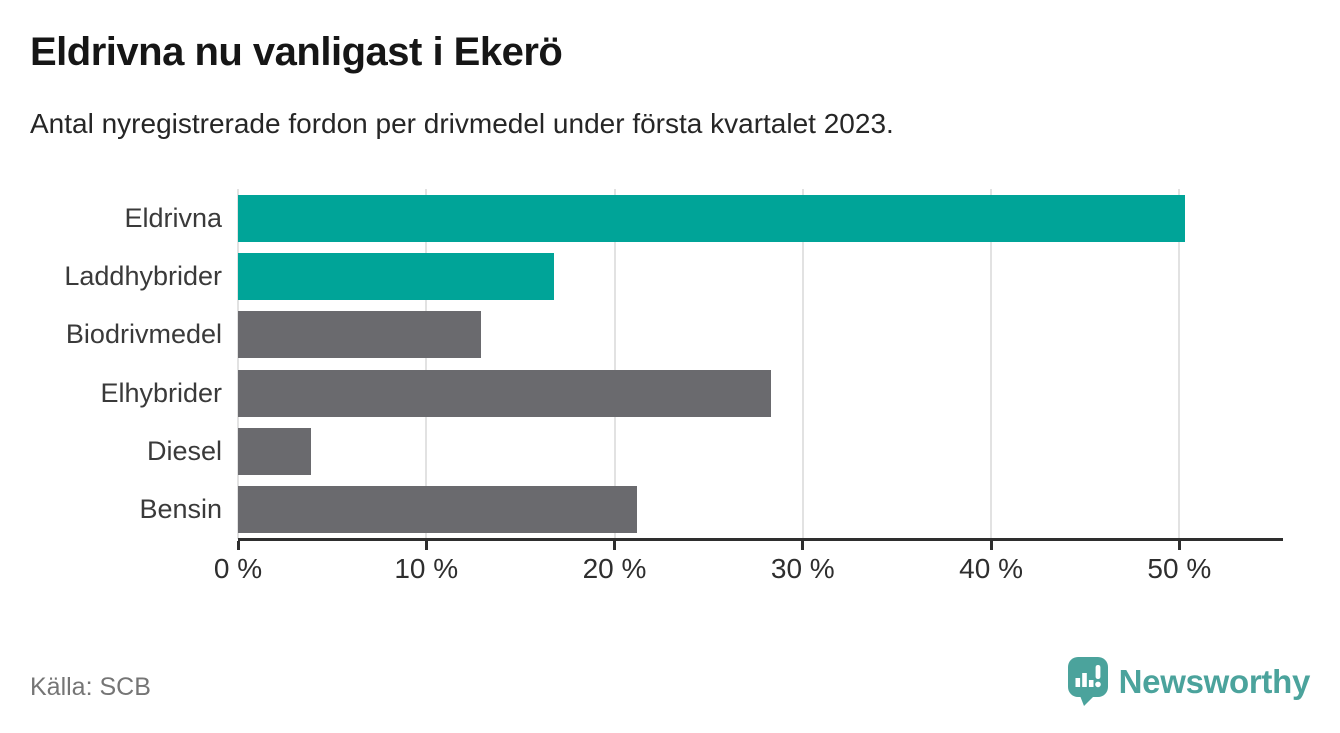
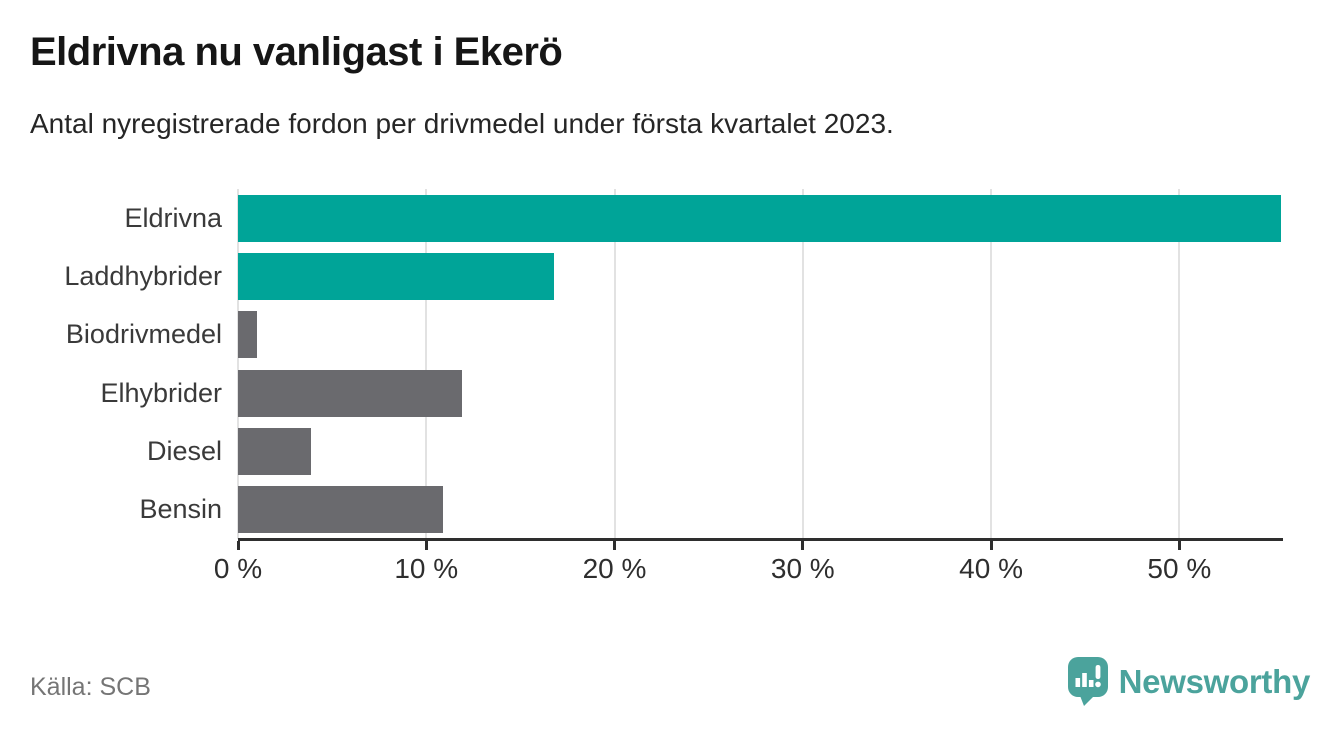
Eldrivna: 50.3% -> 55.4%
Biodrivmedel: 12.9% -> 1.0%
Elhybrider: 28.3% -> 11.9%
Bensin: 21.2% -> 10.9%
